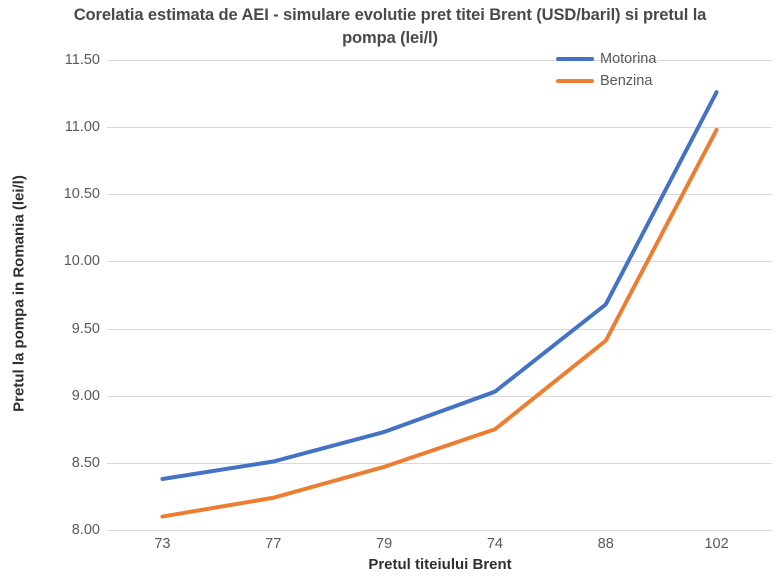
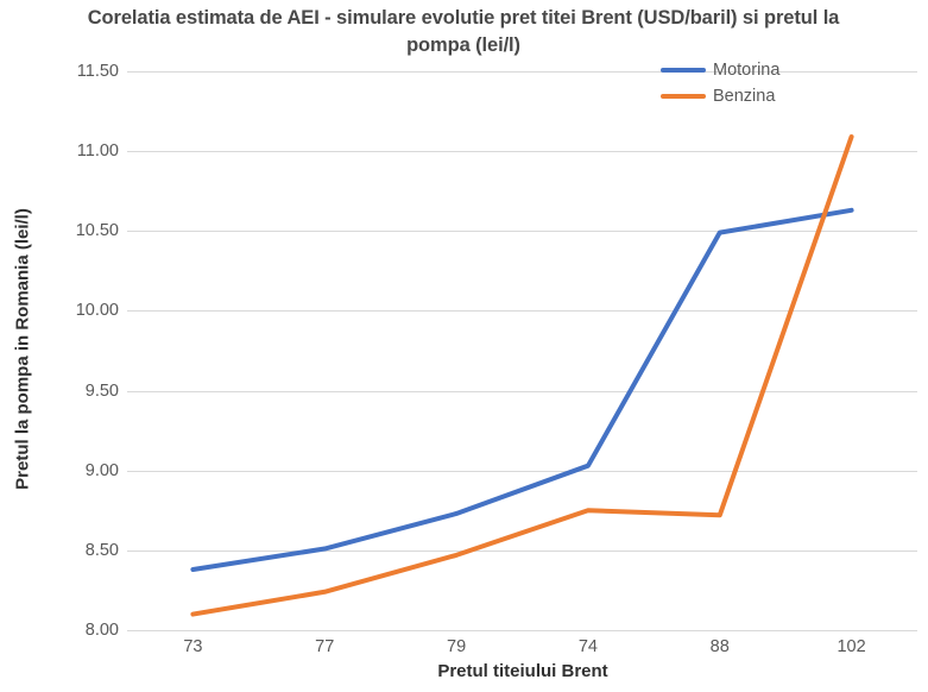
Motorina/88: 9.68 -> 10.49
Benzina/88: 9.41 -> 8.72
Motorina/102: 11.26 -> 10.63
Benzina/102: 10.98 -> 11.09
